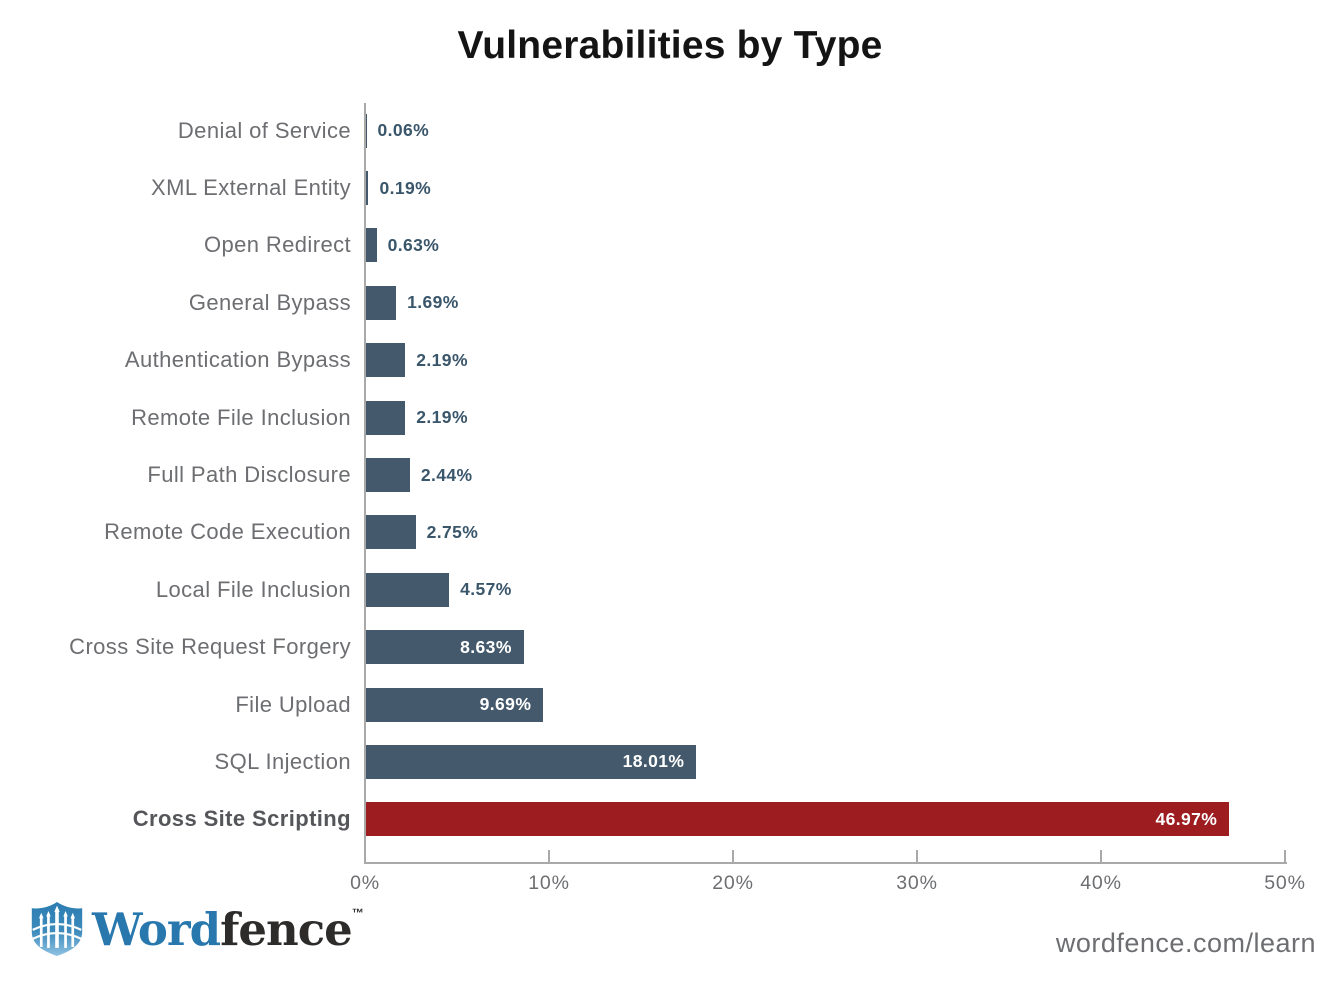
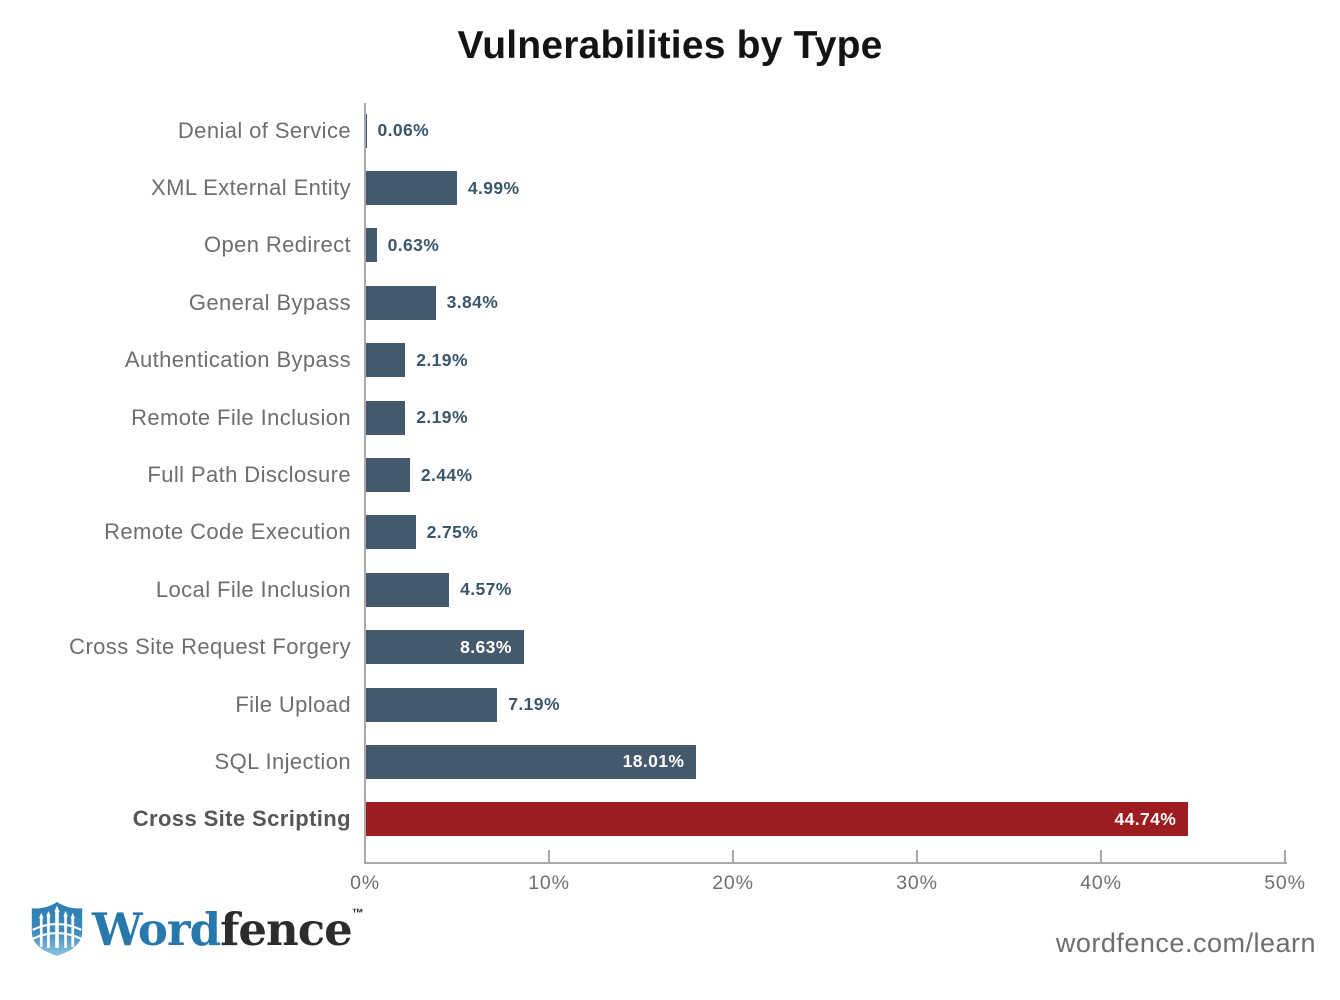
XML External Entity: 0.19% -> 4.99%
General Bypass: 1.69% -> 3.84%
File Upload: 9.69% -> 7.19%
Cross Site Scripting: 46.97% -> 44.74%
